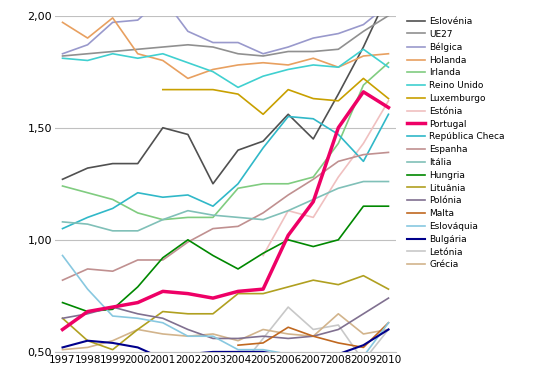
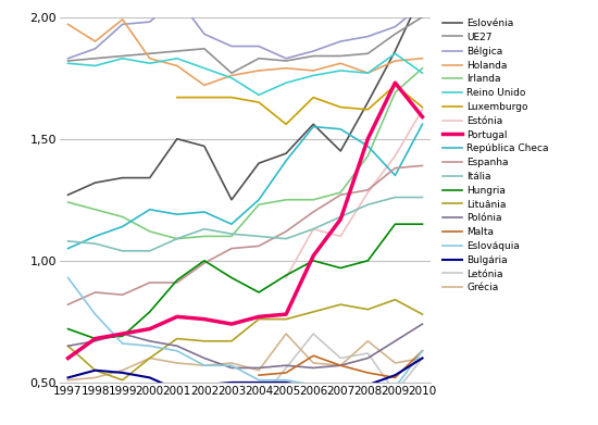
UE27/2003: 1,86 -> 1,77
Grécia/2005: 0,60 -> 0,70
Espanha/2008: 1,35 -> 1,29
Portugal/2009: 1,66 -> 1,73
